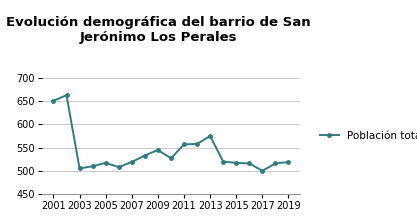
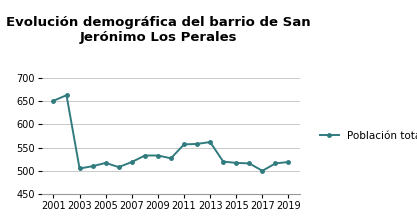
2009: 545 -> 533
2013: 575 -> 562
